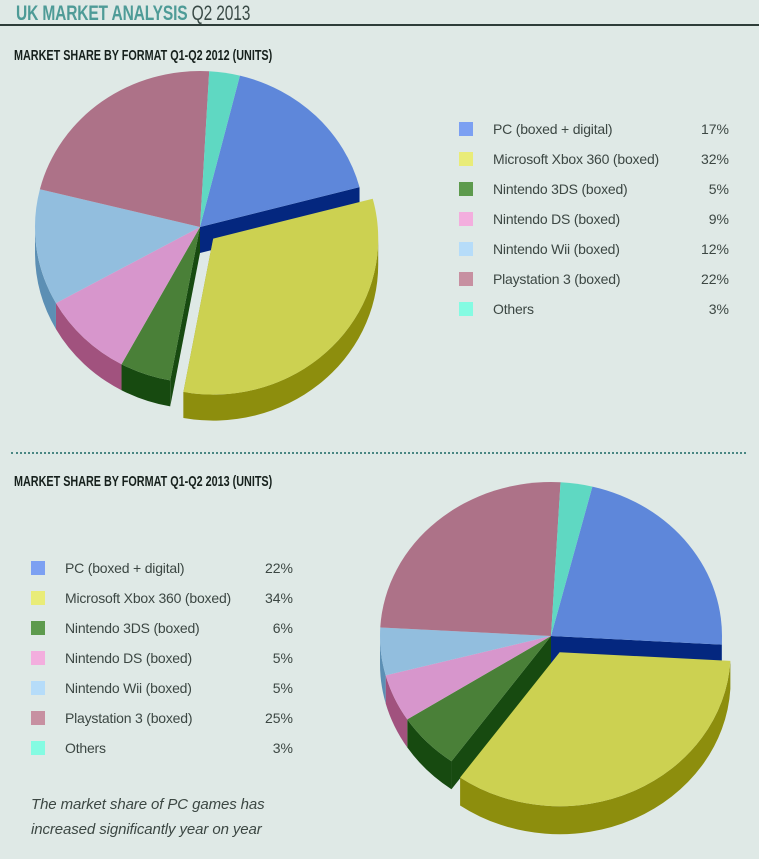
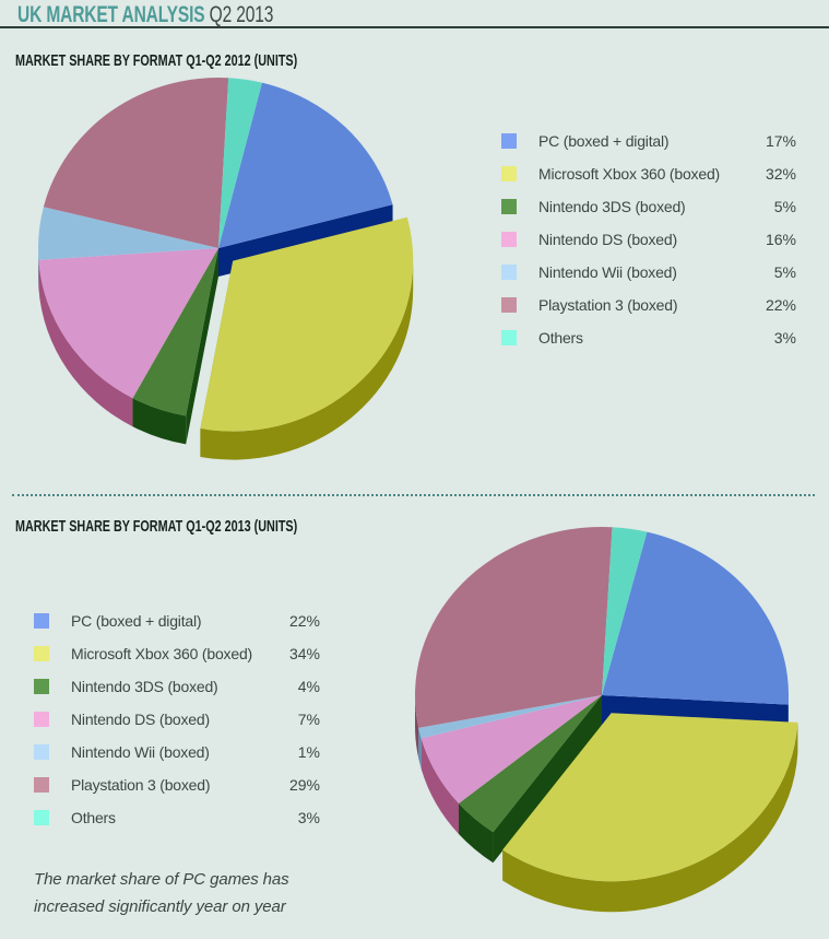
MARKET SHARE BY FORMAT Q1-Q2 2012 (UNITS)/Nintendo DS (boxed): 9% -> 16%
MARKET SHARE BY FORMAT Q1-Q2 2012 (UNITS)/Nintendo Wii (boxed): 12% -> 5%
MARKET SHARE BY FORMAT Q1-Q2 2013 (UNITS)/Nintendo 3DS (boxed): 6% -> 4%
MARKET SHARE BY FORMAT Q1-Q2 2013 (UNITS)/Nintendo DS (boxed): 5% -> 7%
MARKET SHARE BY FORMAT Q1-Q2 2013 (UNITS)/Nintendo Wii (boxed): 5% -> 1%
MARKET SHARE BY FORMAT Q1-Q2 2013 (UNITS)/Playstation 3 (boxed): 25% -> 29%
